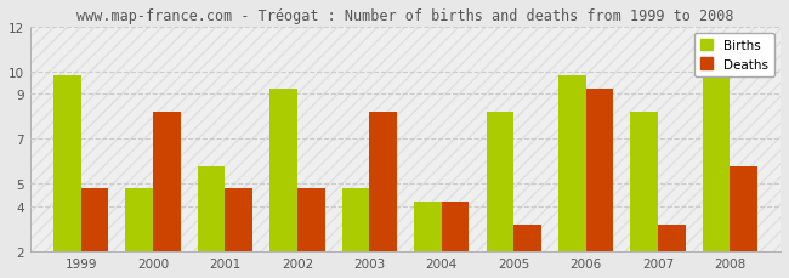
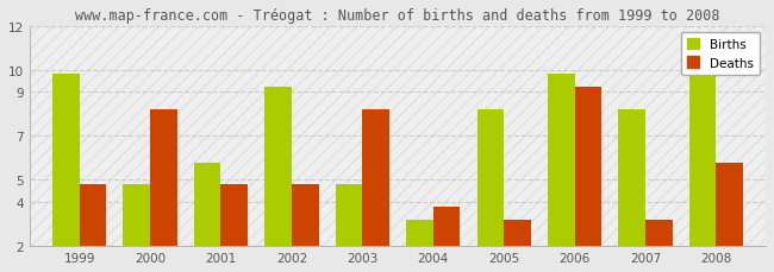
Births/2004: 4.2 -> 3.2
Deaths/2004: 4.2 -> 3.8
